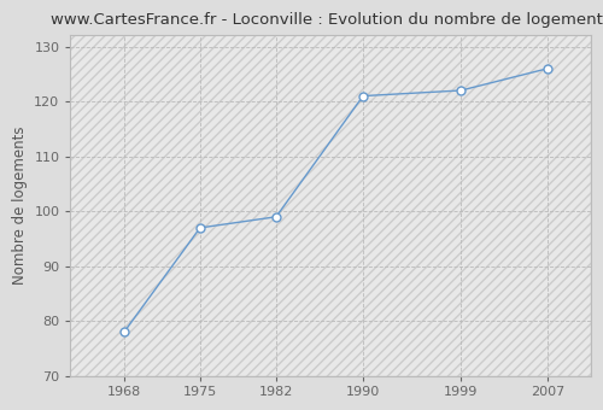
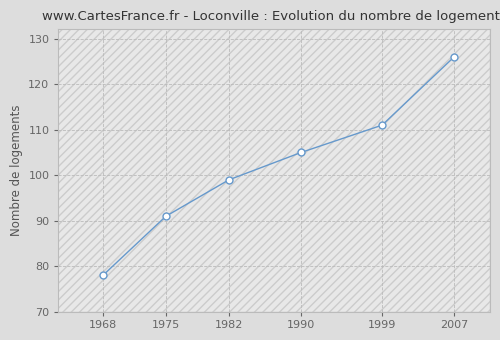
1975: 97 -> 91
1990: 121 -> 105
1999: 122 -> 111
